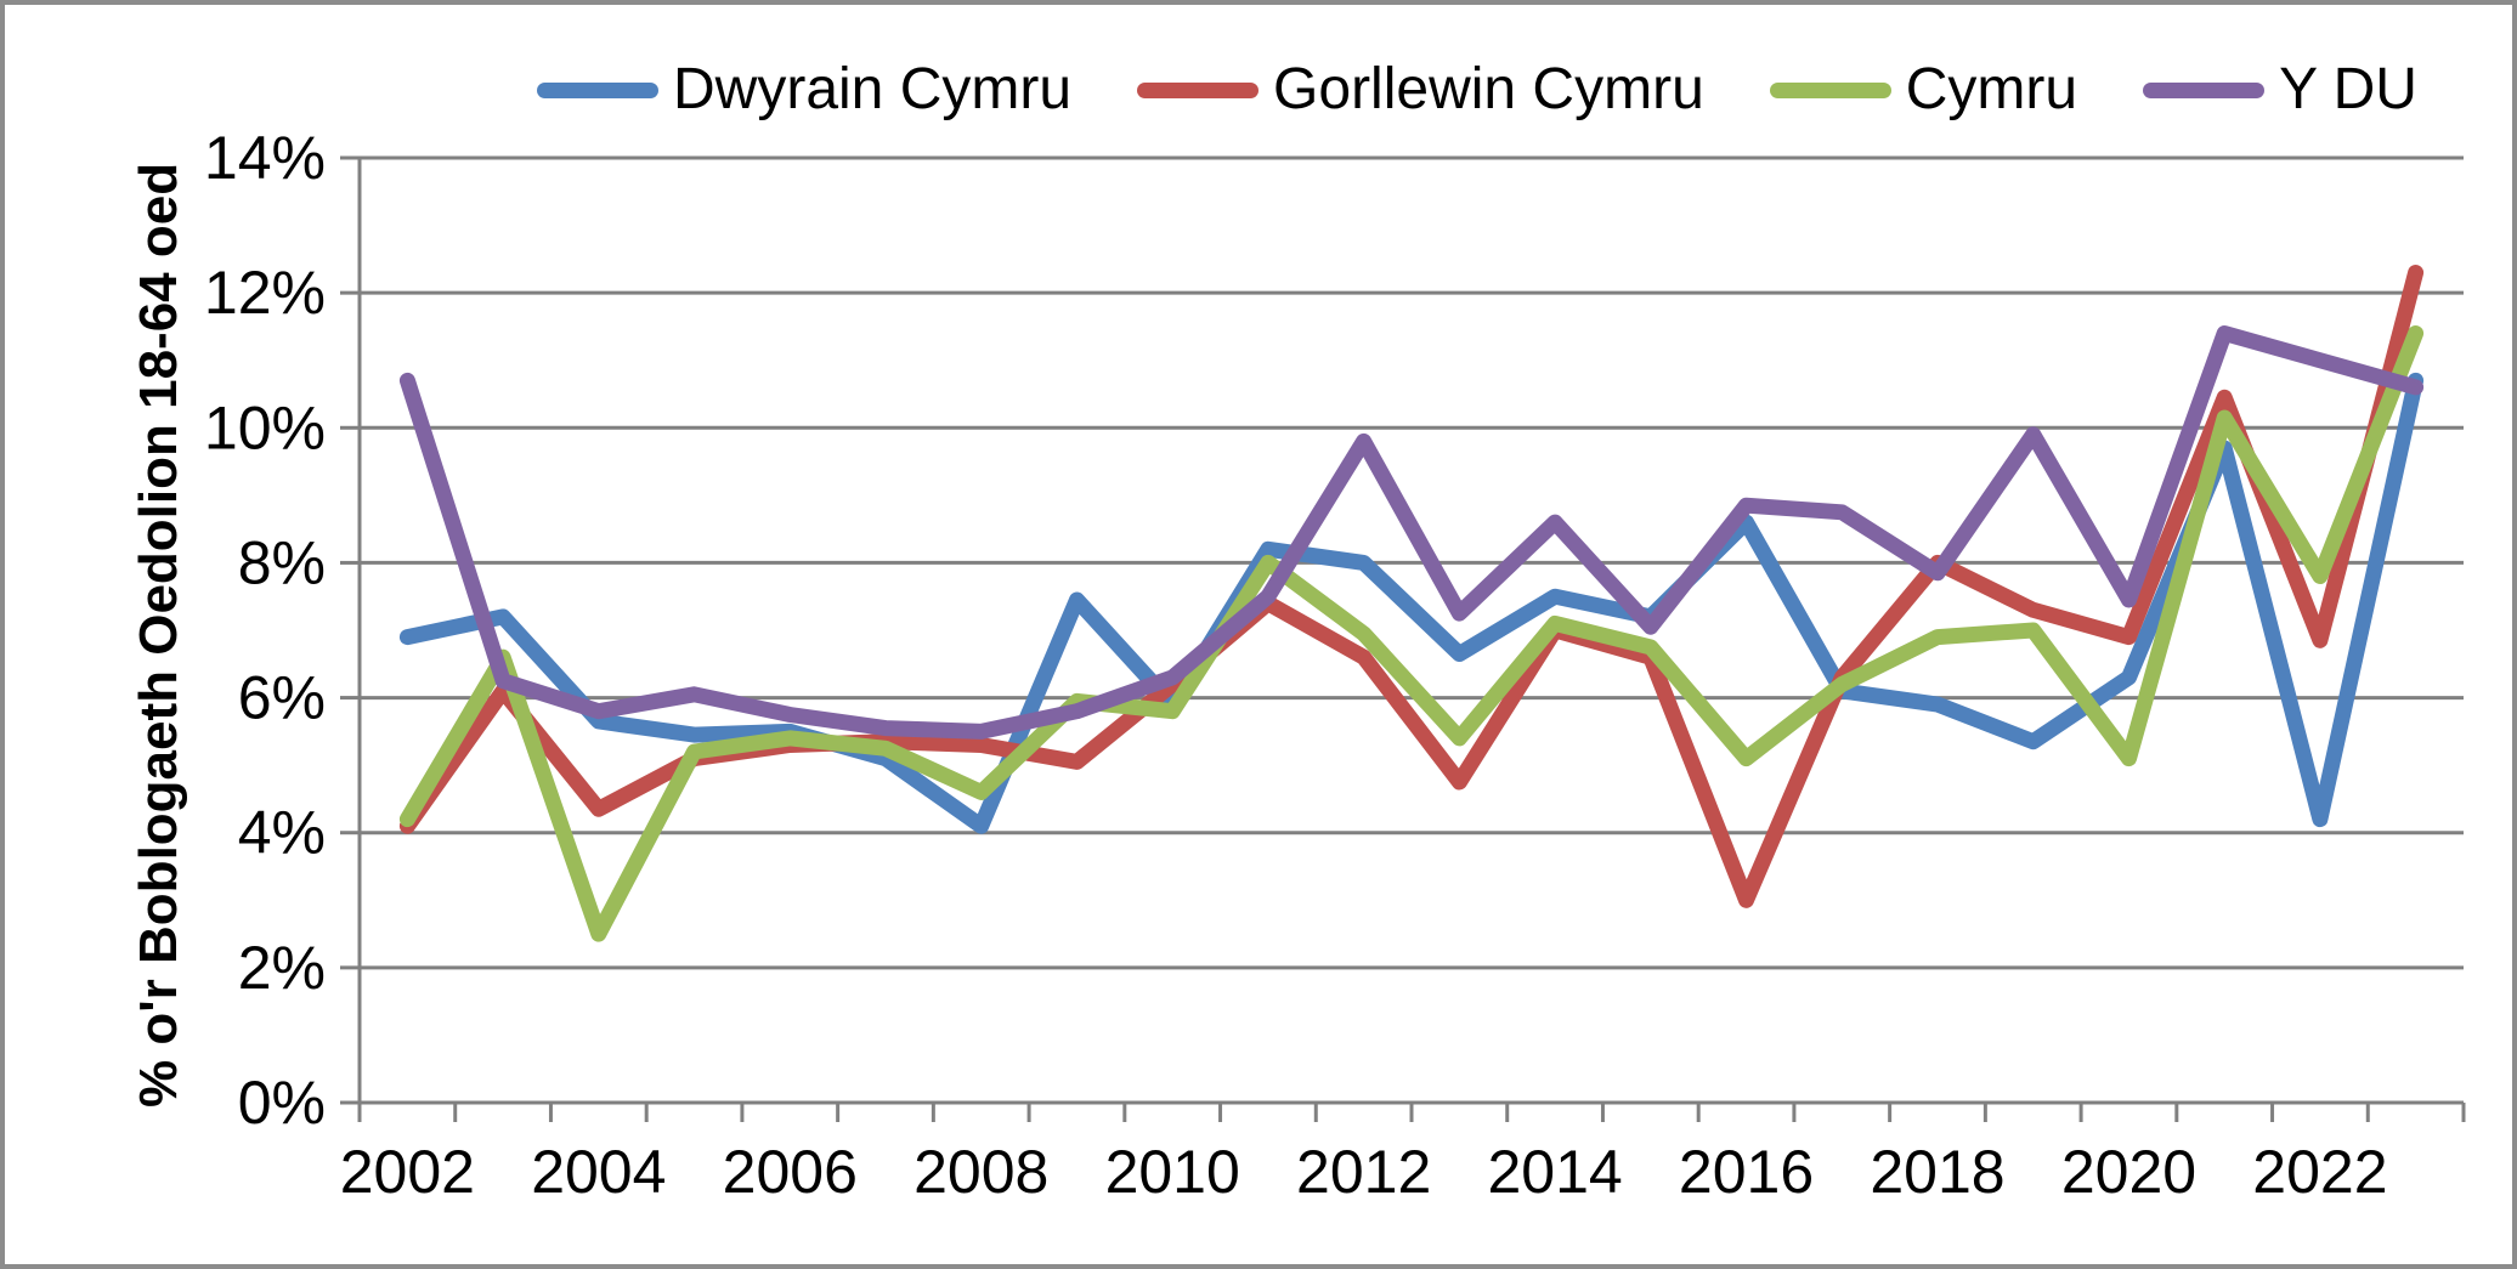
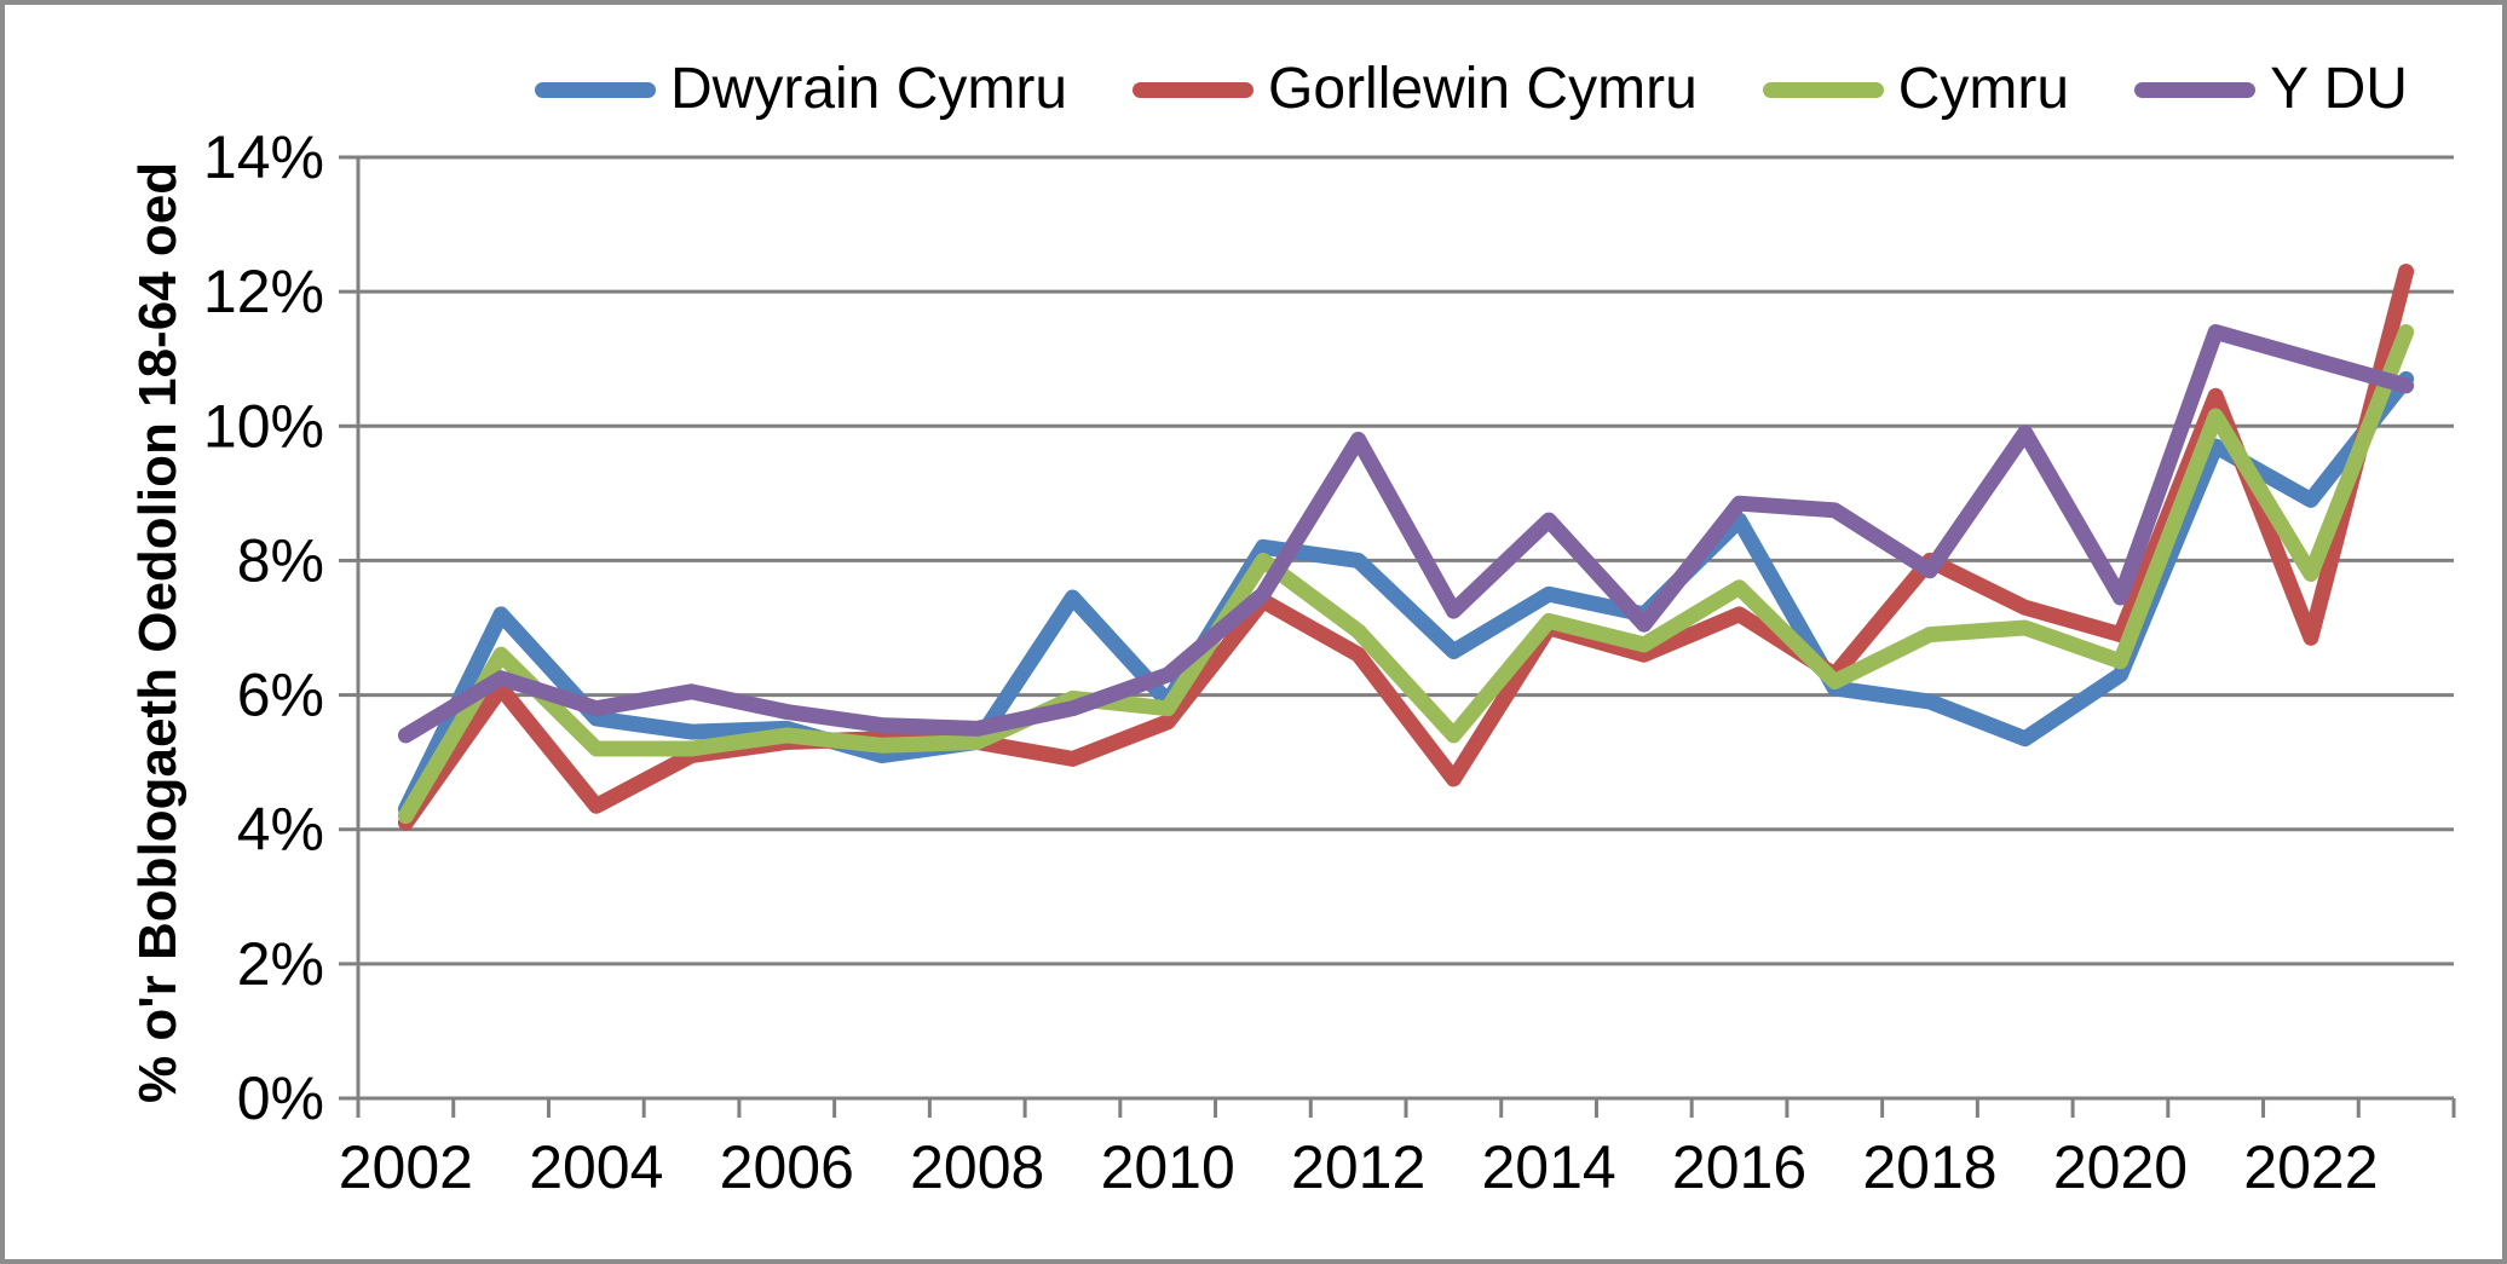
Dwyrain Cymru/2002: 6.9% -> 4.3%
Y DU/2002: 10.7% -> 5.4%
Cymru/2004: 2.5% -> 5.2%
Dwyrain Cymru/2008: 4.1% -> 5.3%
Cymru/2008: 4.6% -> 5.3%
Gorllewin Cymru/2010: 6.2% -> 5.6%
Gorllewin Cymru/2016: 3.0% -> 7.2%
Cymru/2016: 5.1% -> 7.6%
Cymru/2020: 5.1% -> 6.5%
Dwyrain Cymru/2022: 4.2% -> 8.9%
